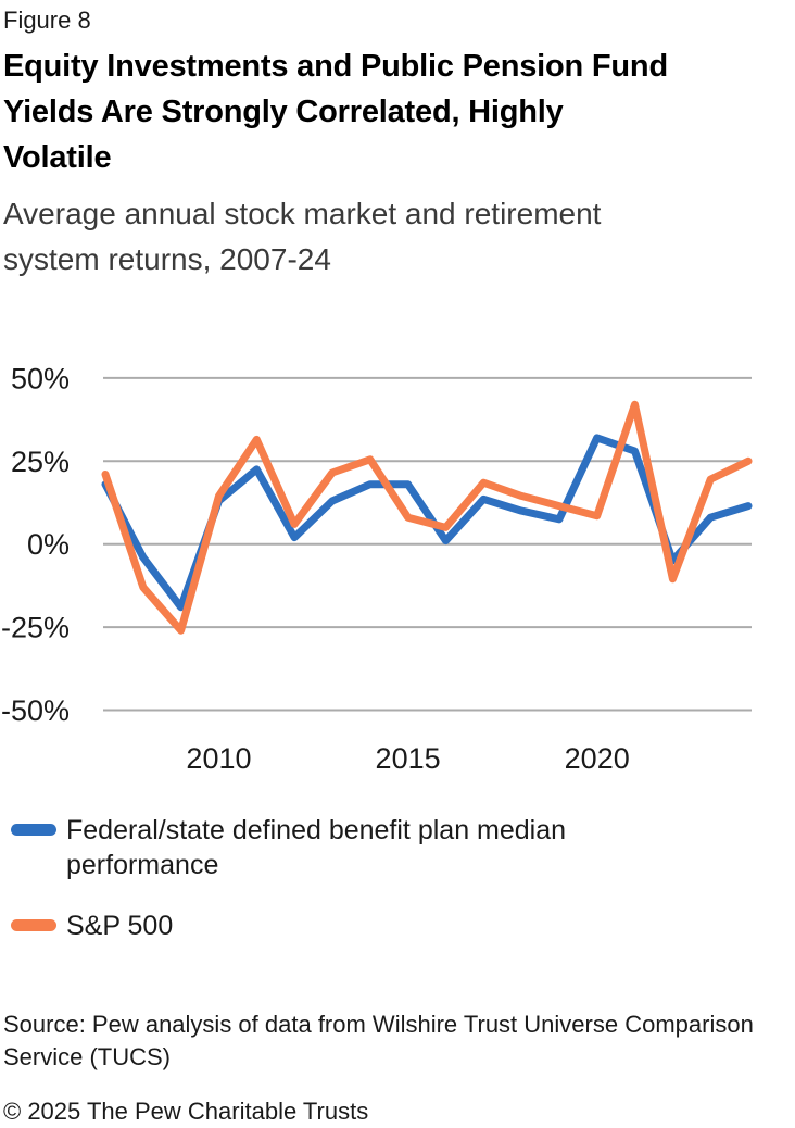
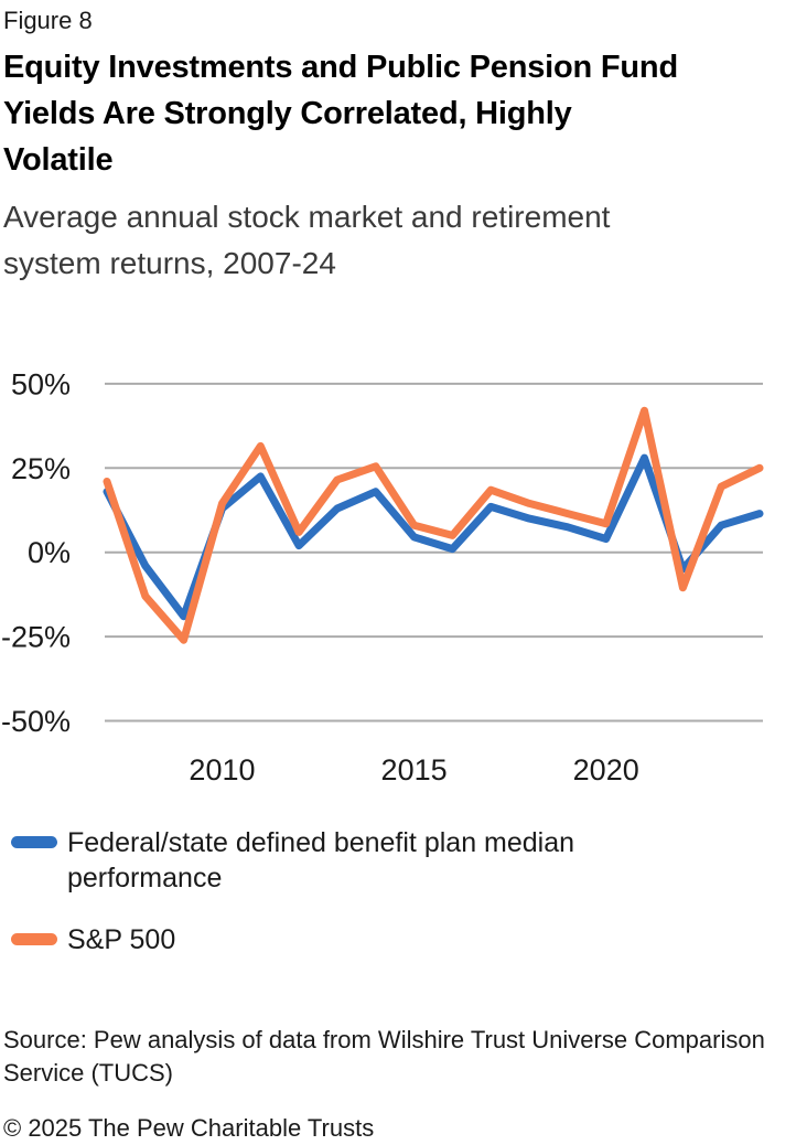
Federal/state defined benefit plan median performance/2015: 18% -> 4%
Federal/state defined benefit plan median performance/2020: 32% -> 4%
